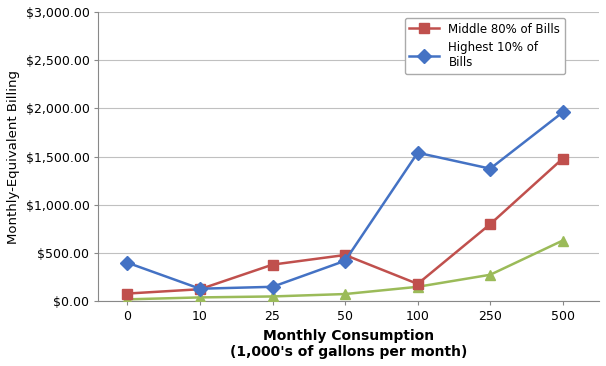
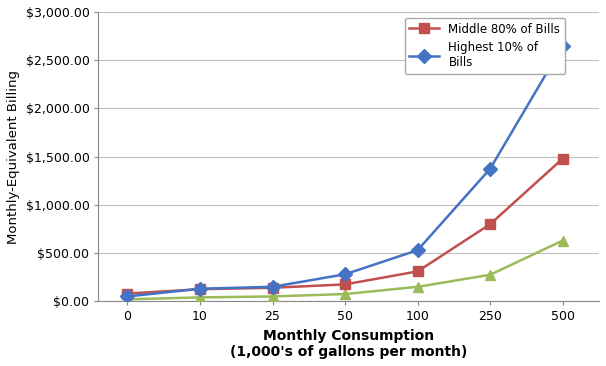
Highest 10% of Bills/0: $400 -> $50
Middle 80% of Bills/25: $380 -> $140
Highest 10% of Bills/50: $420 -> $280
Middle 80% of Bills/50: $480 -> $180
Highest 10% of Bills/100: $1,540 -> $530
Middle 80% of Bills/100: $180 -> $310
Highest 10% of Bills/500: $1,960 -> $2,650
